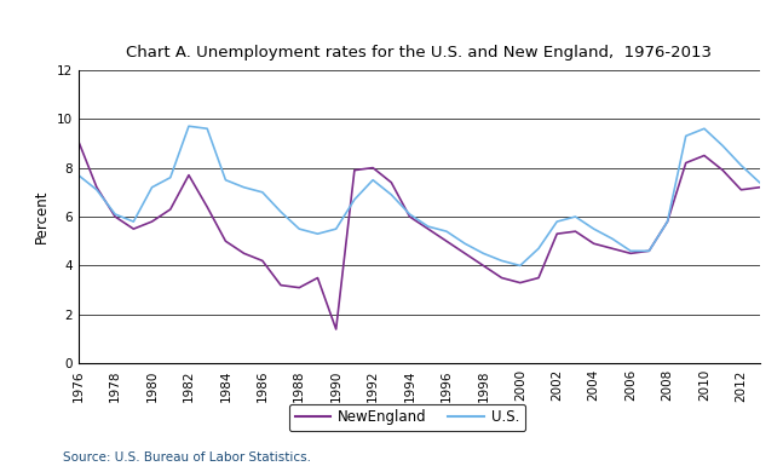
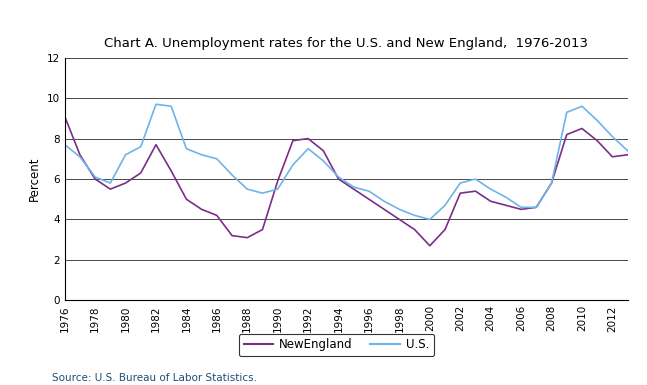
NewEngland/1990: 1.4 -> 5.9
NewEngland/2000: 3.3 -> 2.7
